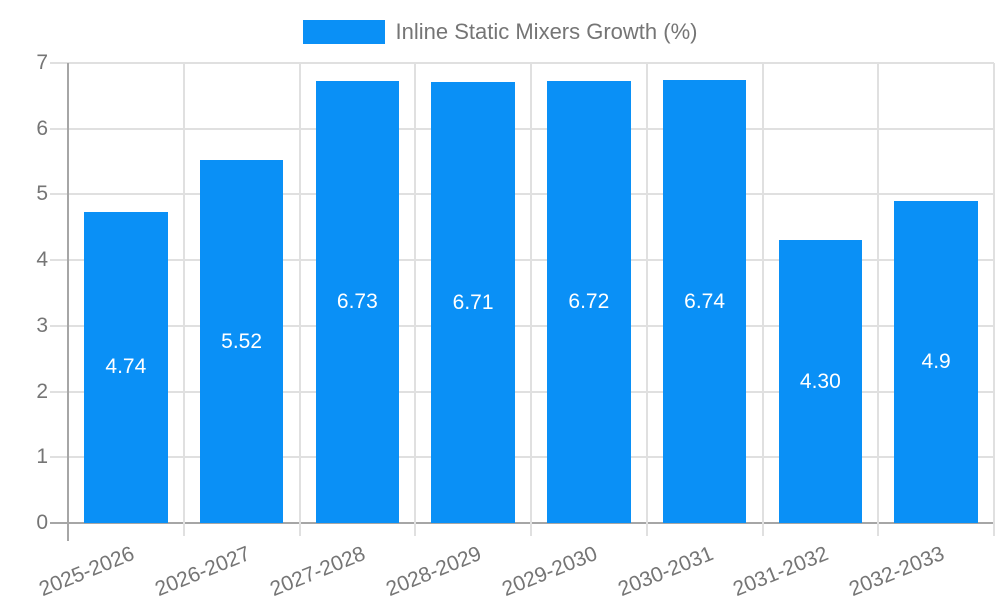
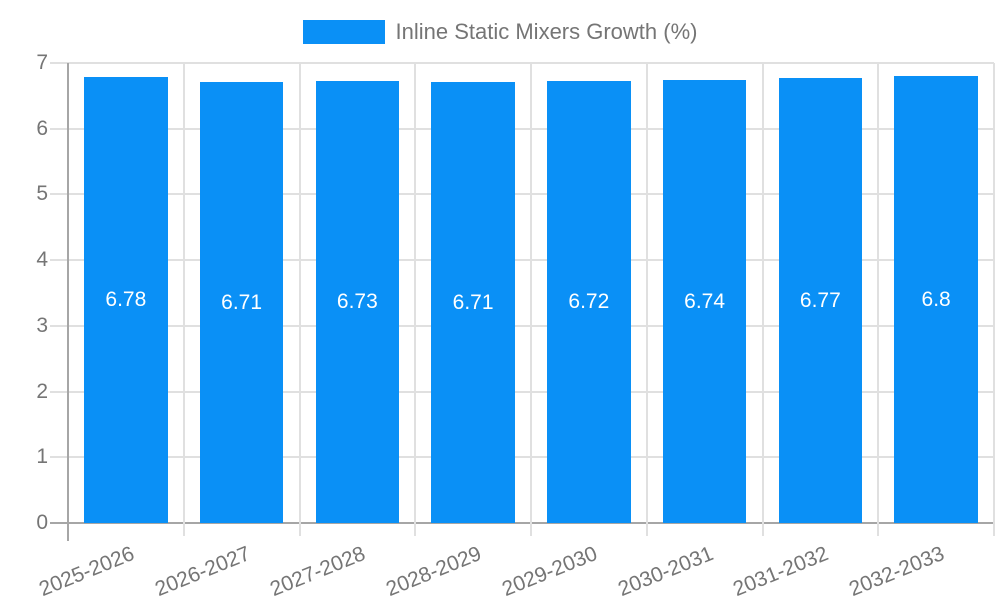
2025-2026: 4.74 -> 6.78
2026-2027: 5.52 -> 6.71
2031-2032: 4.30 -> 6.77
2032-2033: 4.9 -> 6.8
